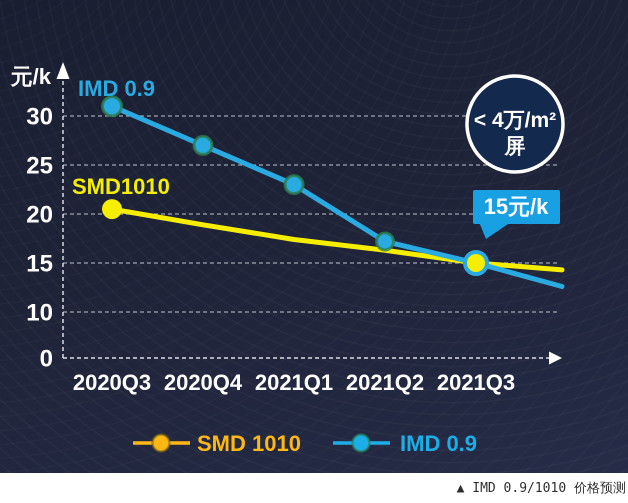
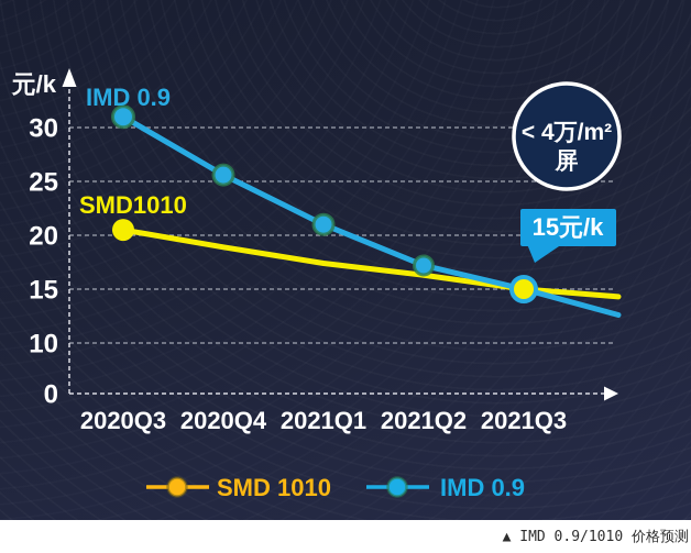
IMD 0.9/2020Q4: 27 -> 26
IMD 0.9/2021Q1: 23 -> 21
